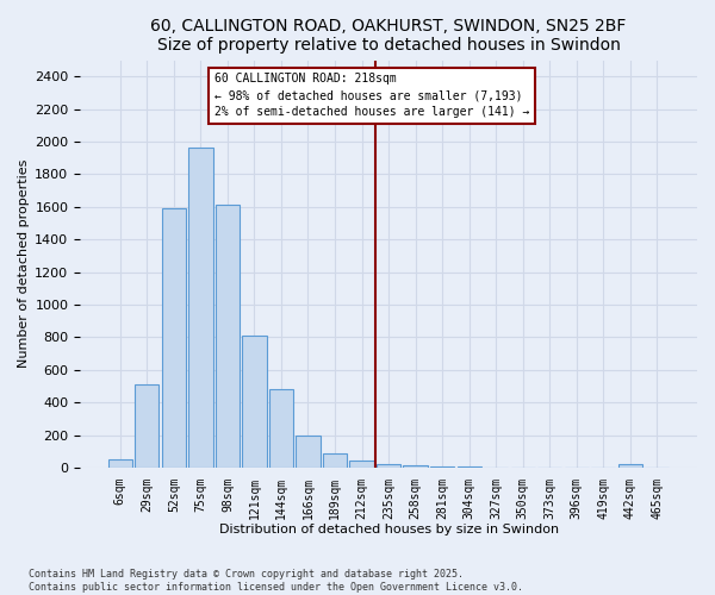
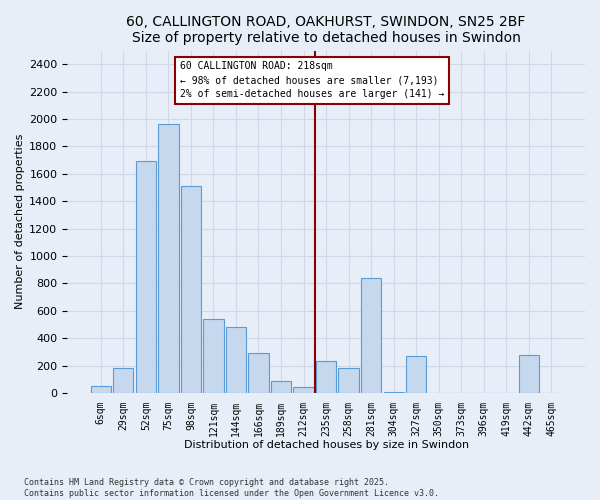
29sqm: 510 -> 180
52sqm: 1590 -> 1690
98sqm: 1610 -> 1510
121sqm: 810 -> 540
166sqm: 200 -> 290
235sqm: 20 -> 230
258sqm: 20 -> 180
281sqm: 10 -> 840
327sqm: 0 -> 270
442sqm: 20 -> 280
